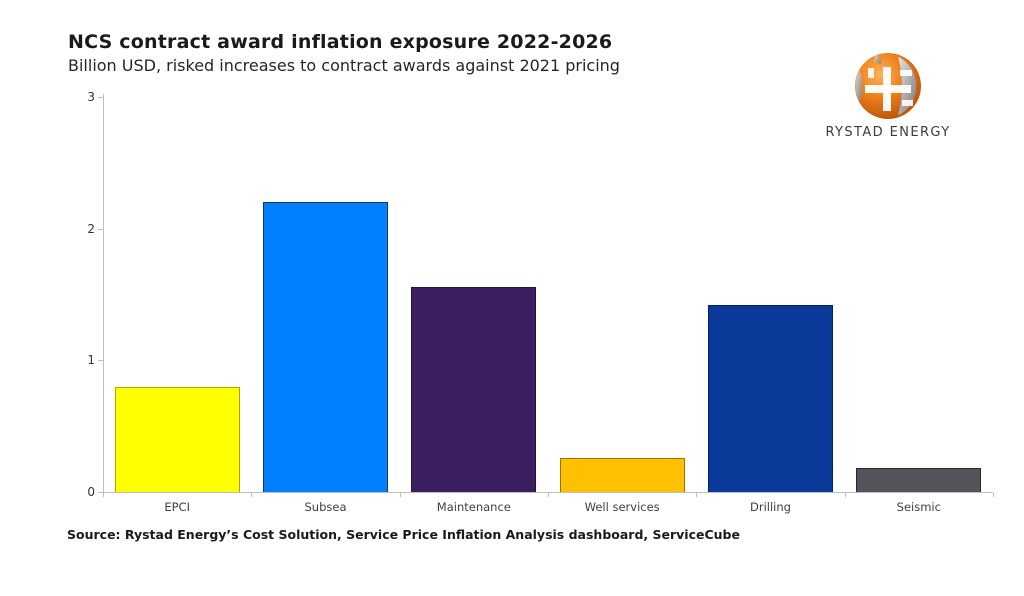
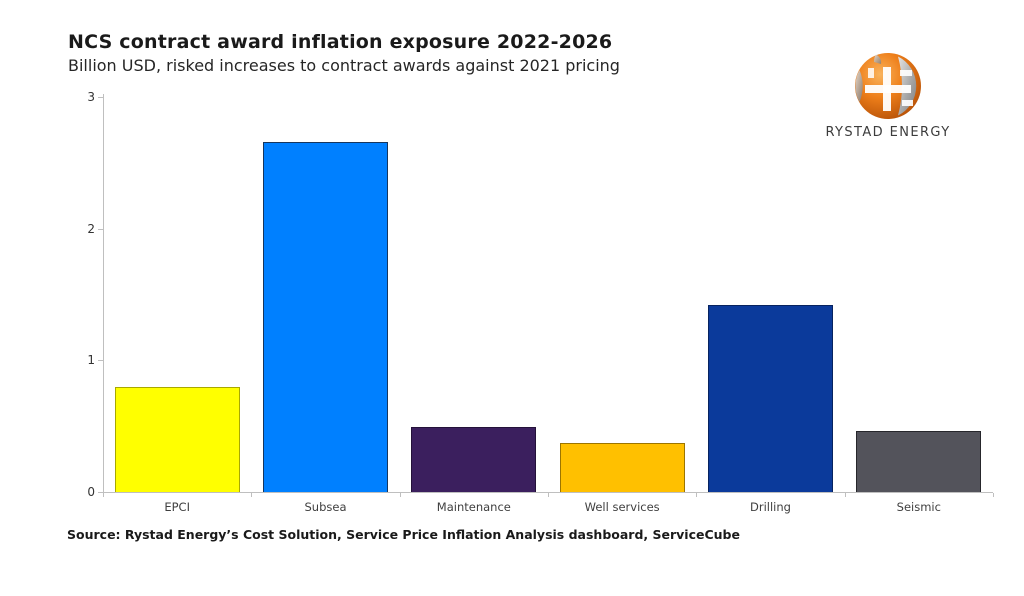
Subsea: 2.20 -> 2.66
Maintenance: 1.56 -> 0.49
Well services: 0.26 -> 0.37
Seismic: 0.18 -> 0.46
